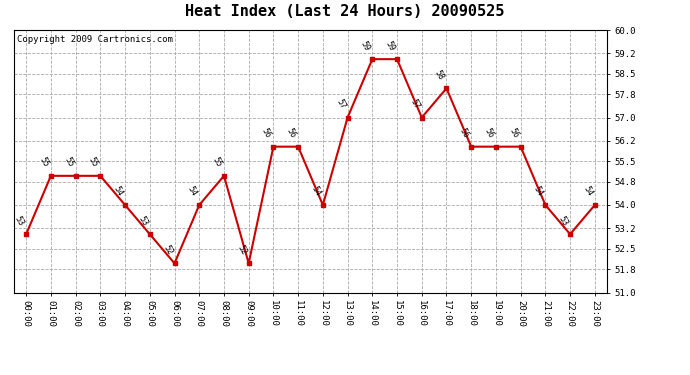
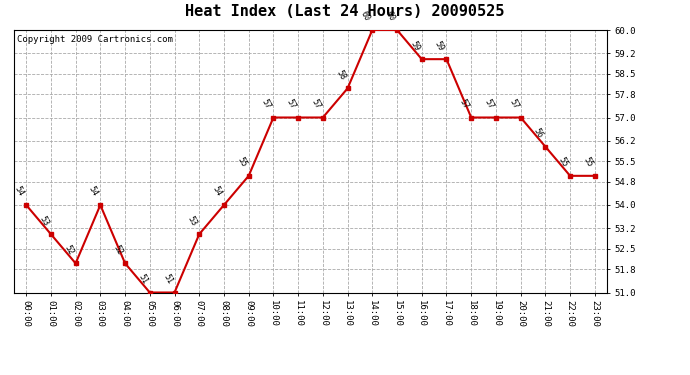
00:00: 53 -> 54
01:00: 55 -> 53
02:00: 55 -> 52
03:00: 55 -> 54
04:00: 54 -> 52
05:00: 53 -> 51
06:00: 52 -> 51
07:00: 54 -> 53
08:00: 55 -> 54
09:00: 52 -> 55
10:00: 56 -> 57
11:00: 56 -> 57
12:00: 54 -> 57
13:00: 57 -> 58
14:00: 59 -> 60
15:00: 59 -> 60
16:00: 57 -> 59
17:00: 58 -> 59
18:00: 56 -> 57
19:00: 56 -> 57
20:00: 56 -> 57
21:00: 54 -> 56
22:00: 53 -> 55
23:00: 54 -> 55
